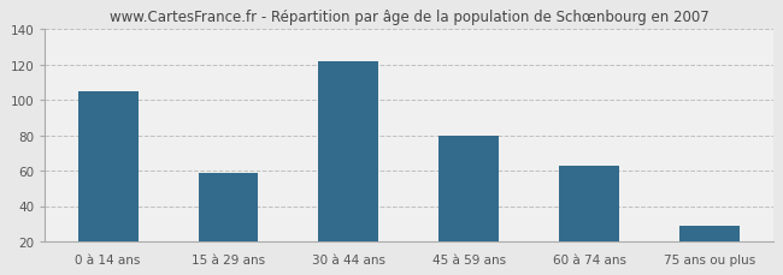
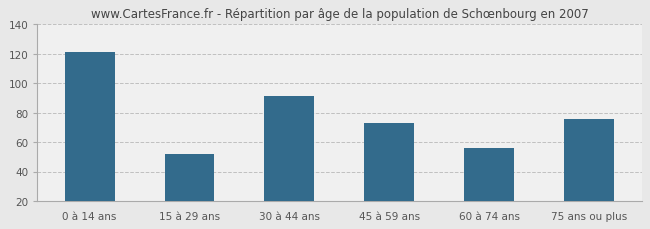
0 à 14 ans: 105 -> 121
15 à 29 ans: 59 -> 52
30 à 44 ans: 122 -> 91
45 à 59 ans: 80 -> 73
60 à 74 ans: 63 -> 56
75 ans ou plus: 29 -> 76
